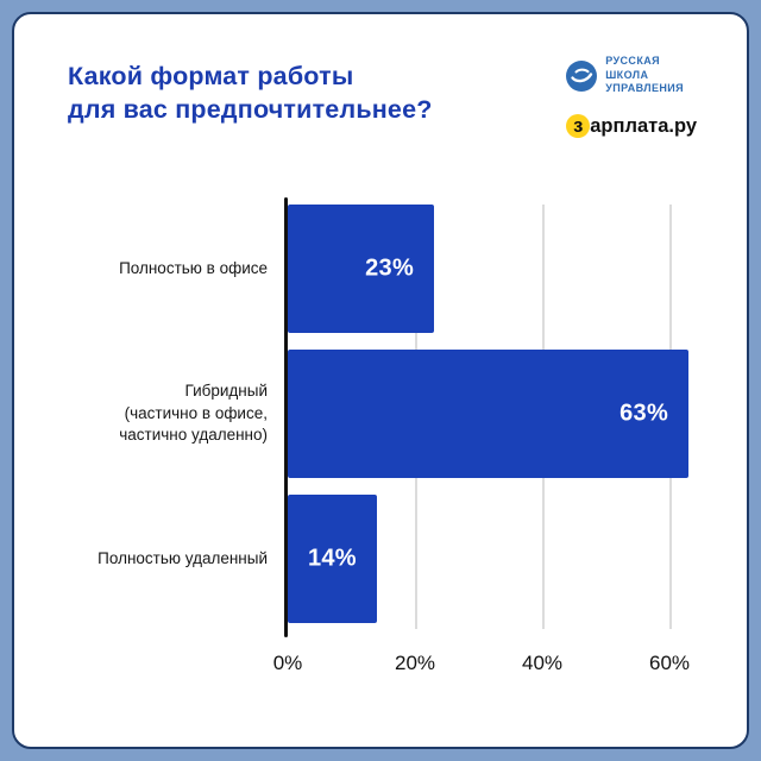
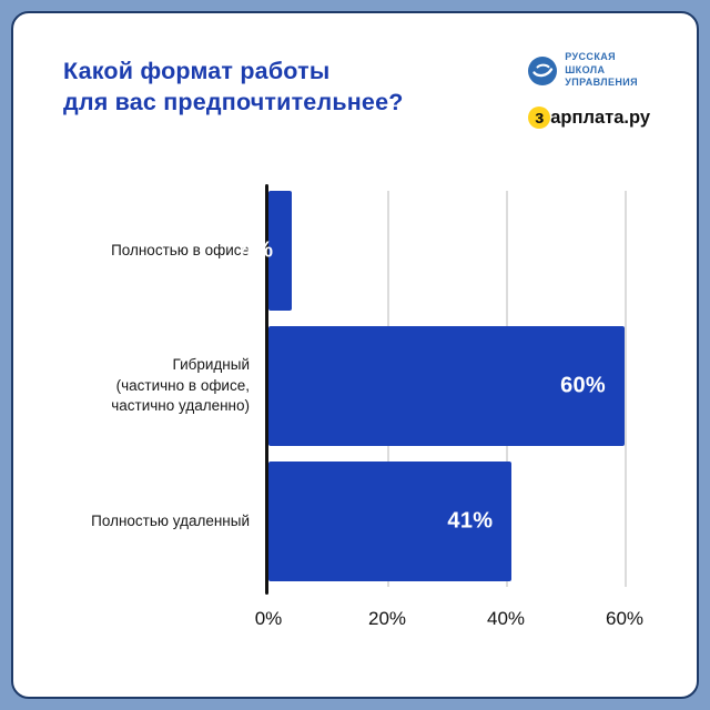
Полностью в офисе: 23% -> 4%
Гибридный (частично в офисе, частично удаленно): 63% -> 60%
Полностью удаленный: 14% -> 41%
